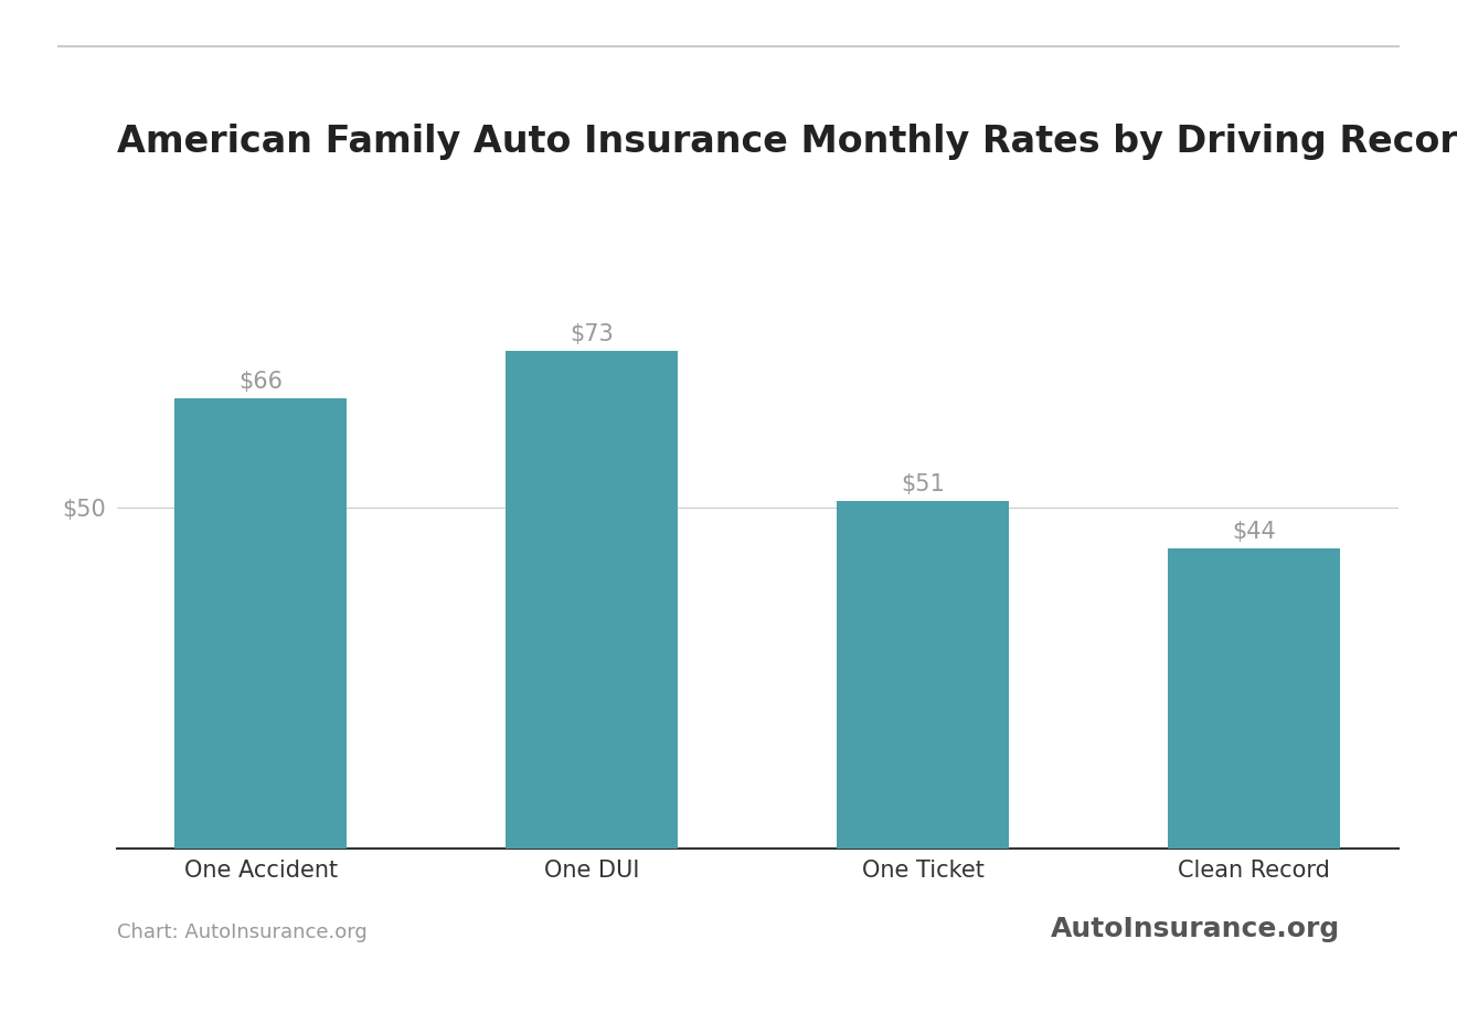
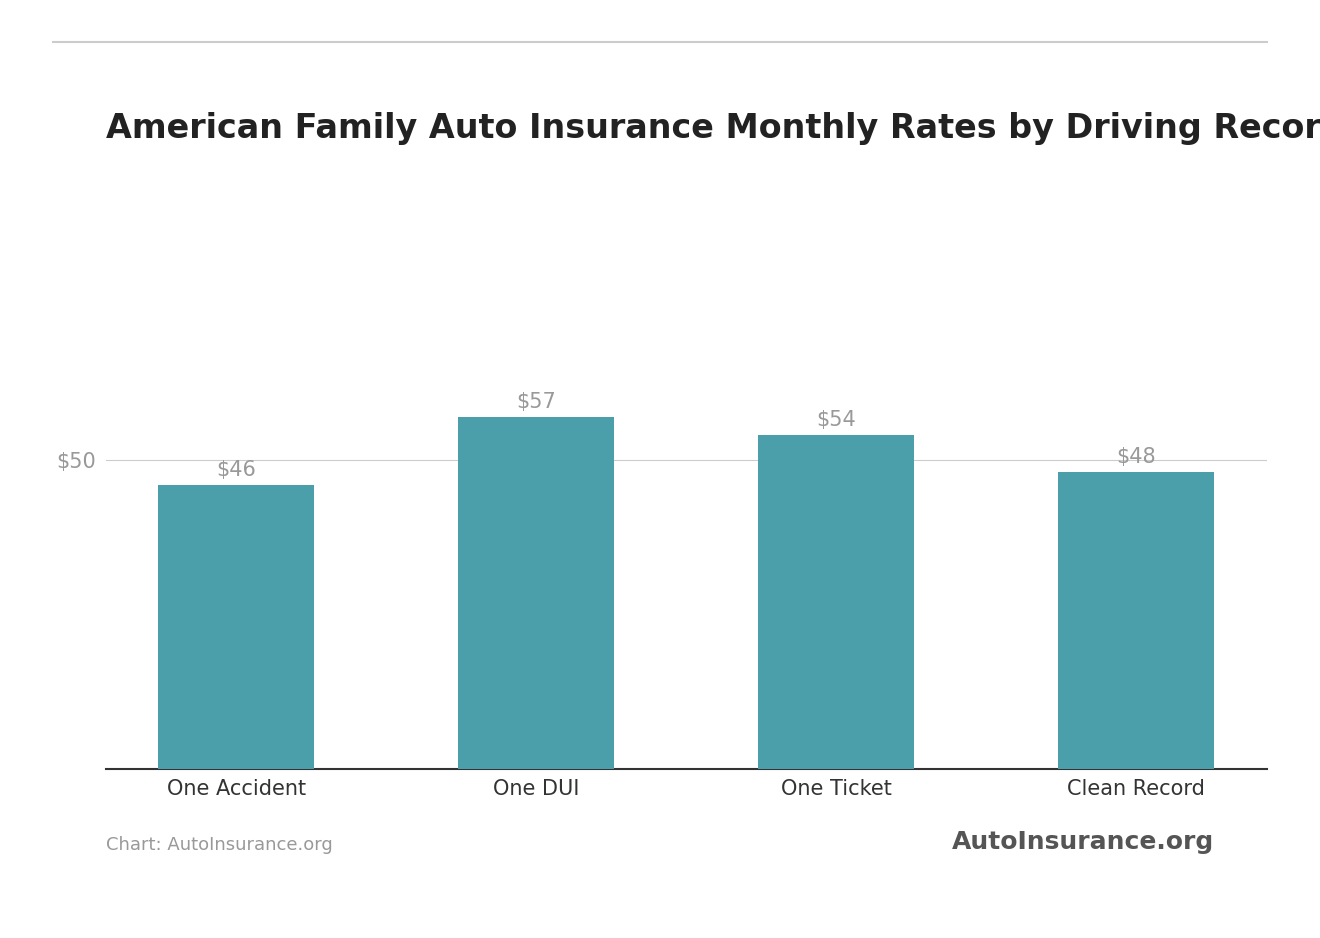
One Accident: $66 -> $46
One DUI: $73 -> $57
One Ticket: $51 -> $54
Clean Record: $44 -> $48
